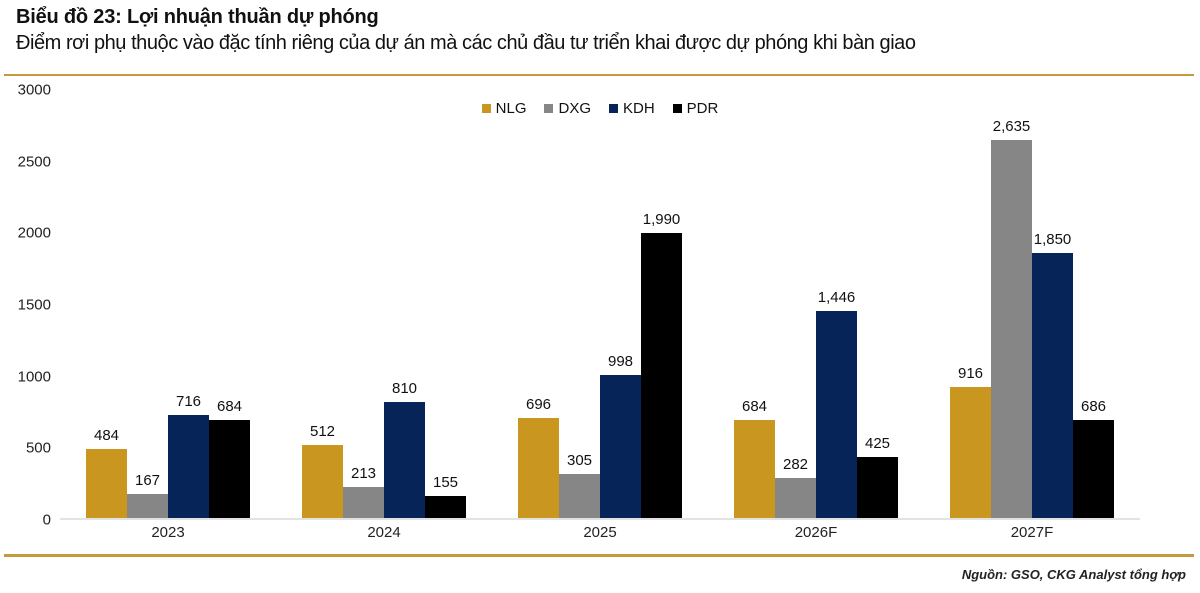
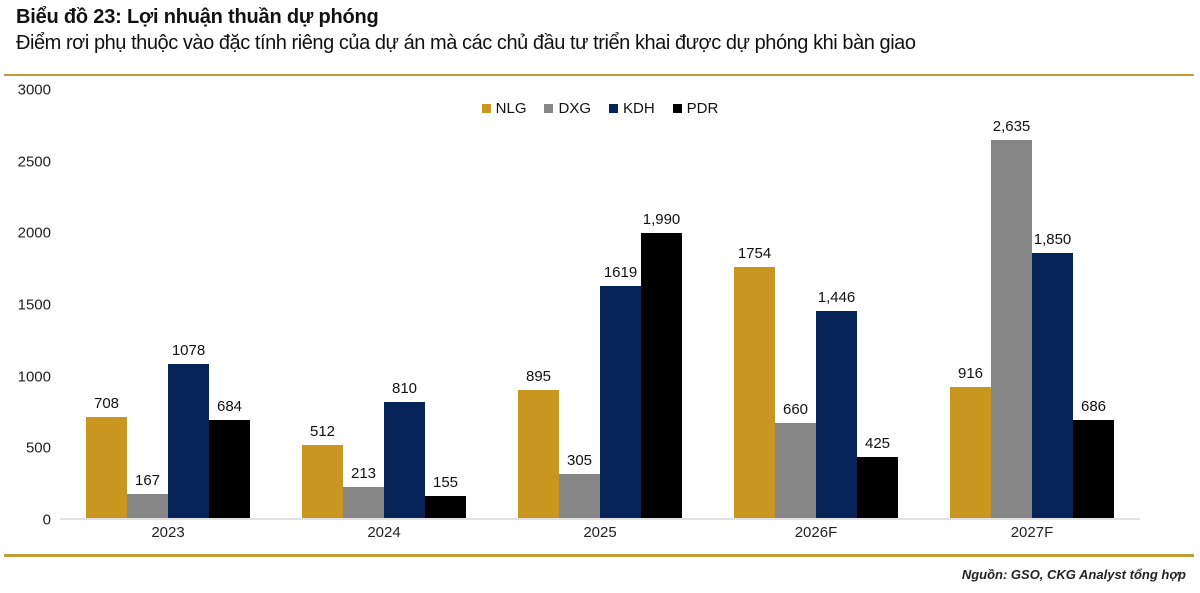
NLG/2023: 484 -> 708
KDH/2023: 716 -> 1078
NLG/2025: 696 -> 895
KDH/2025: 998 -> 1619
NLG/2026F: 684 -> 1754
DXG/2026F: 282 -> 660
